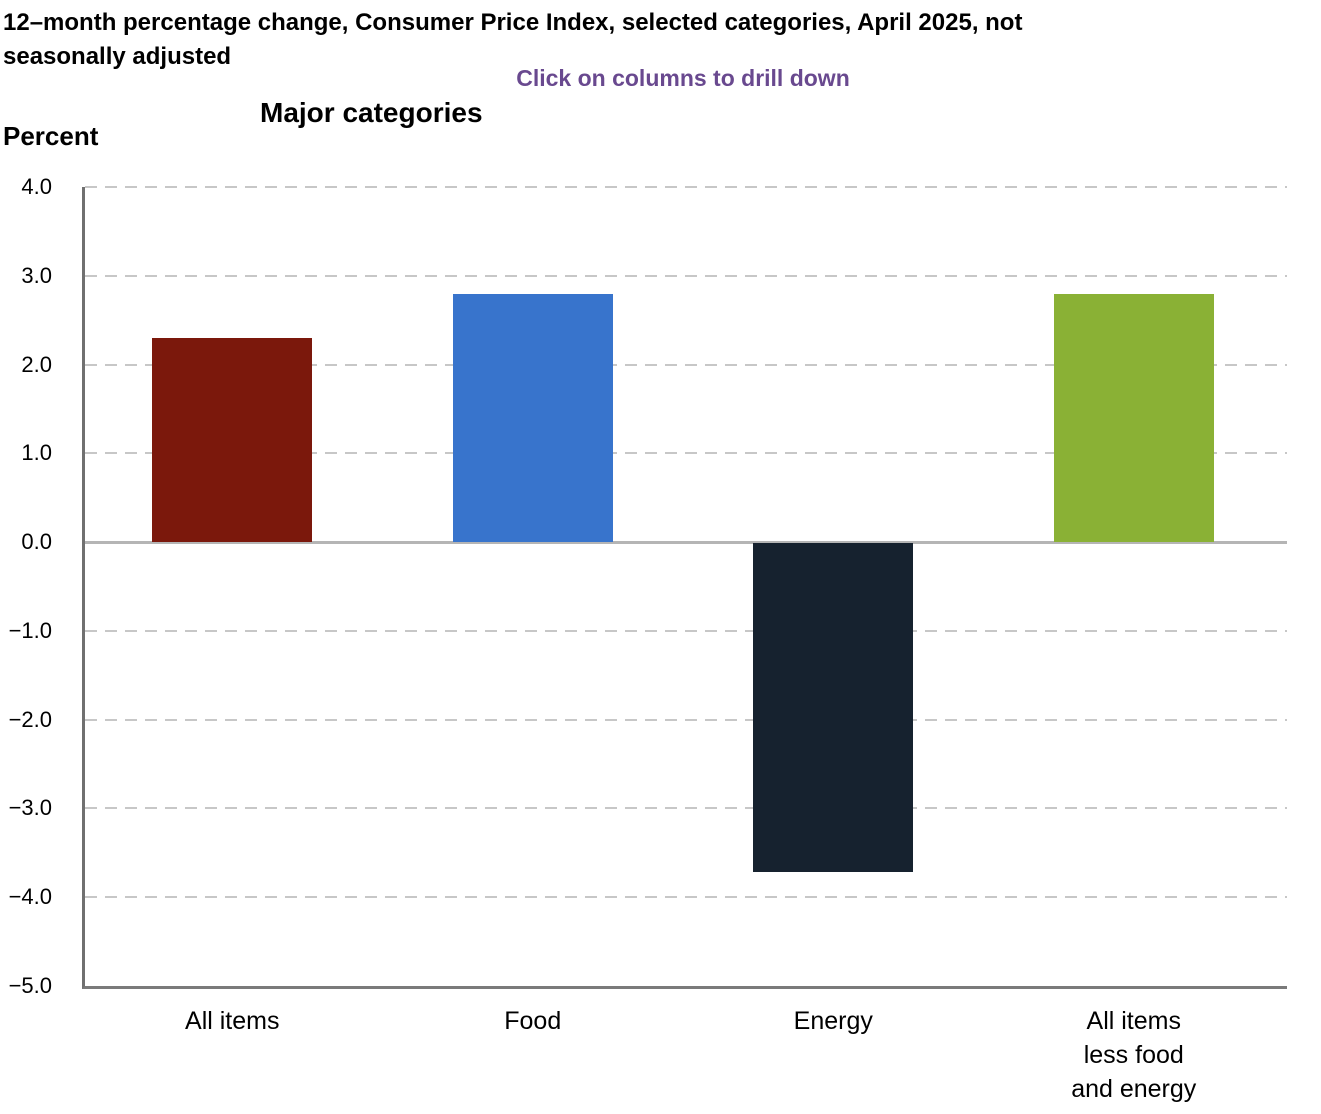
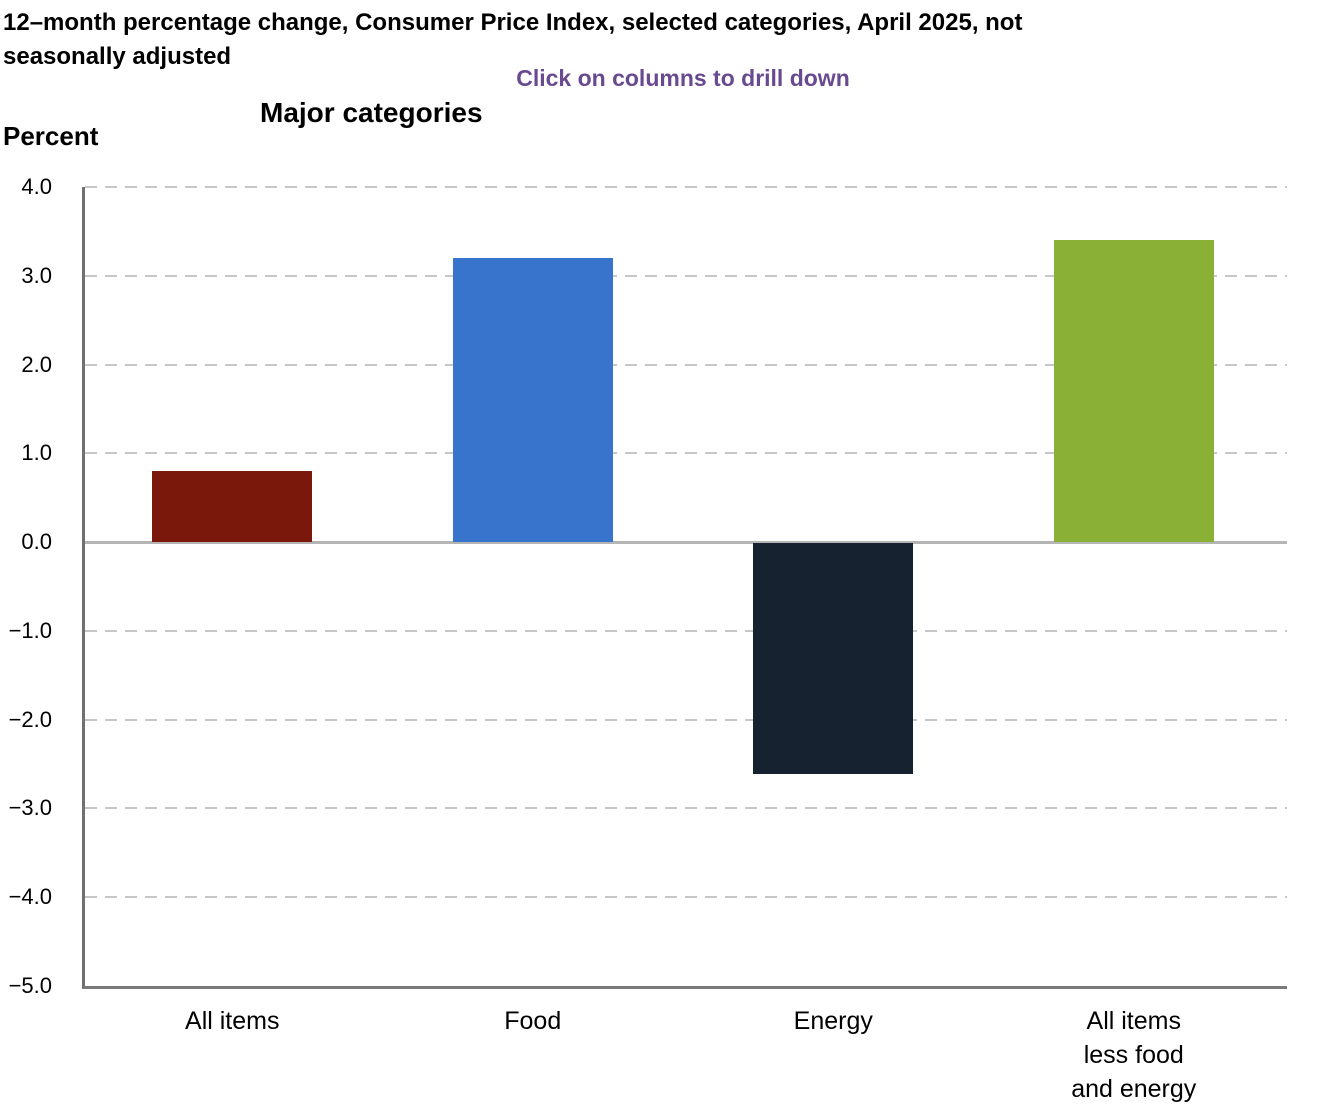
All items: 2.3 -> 0.8
Food: 2.8 -> 3.2
Energy: -3.7 -> -2.6
All items less food and energy: 2.8 -> 3.4
